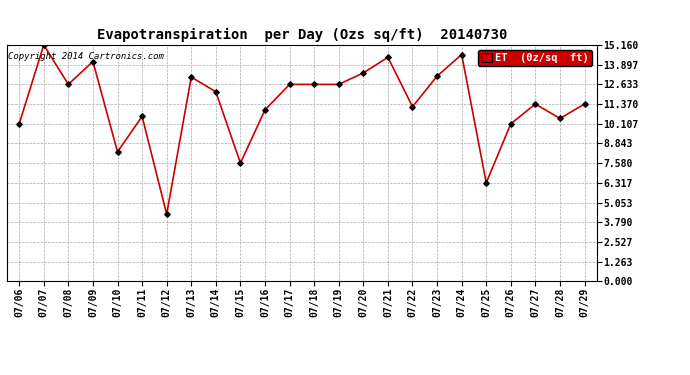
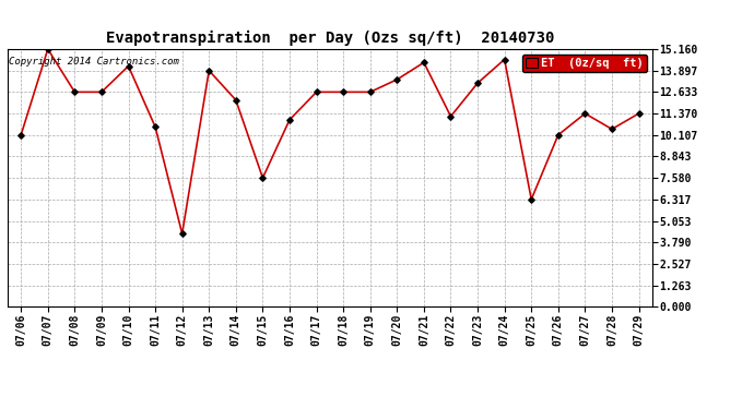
07/09: 14.1 -> 12.6
07/10: 8.3 -> 14.2
07/13: 13.1 -> 13.9
